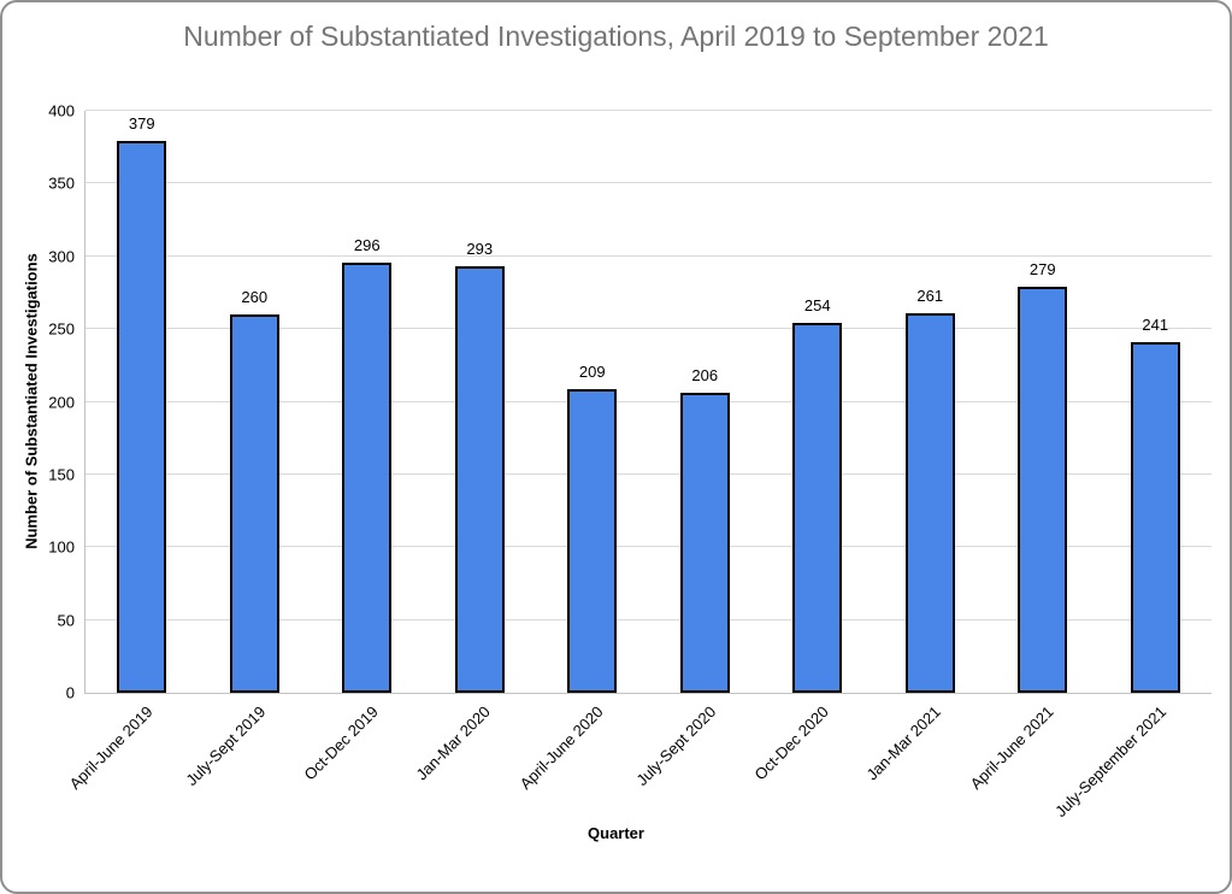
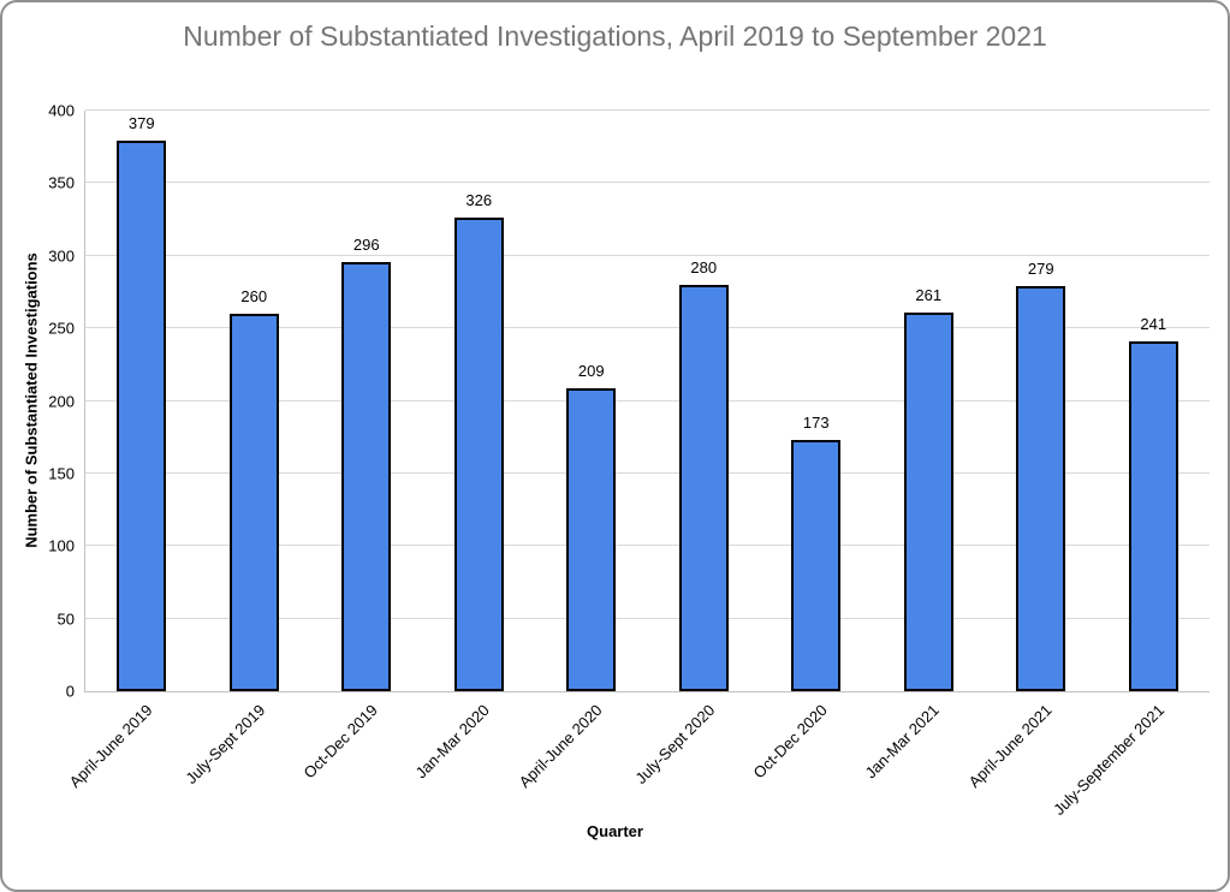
Jan-Mar 2020: 293 -> 326
July-Sept 2020: 206 -> 280
Oct-Dec 2020: 254 -> 173
